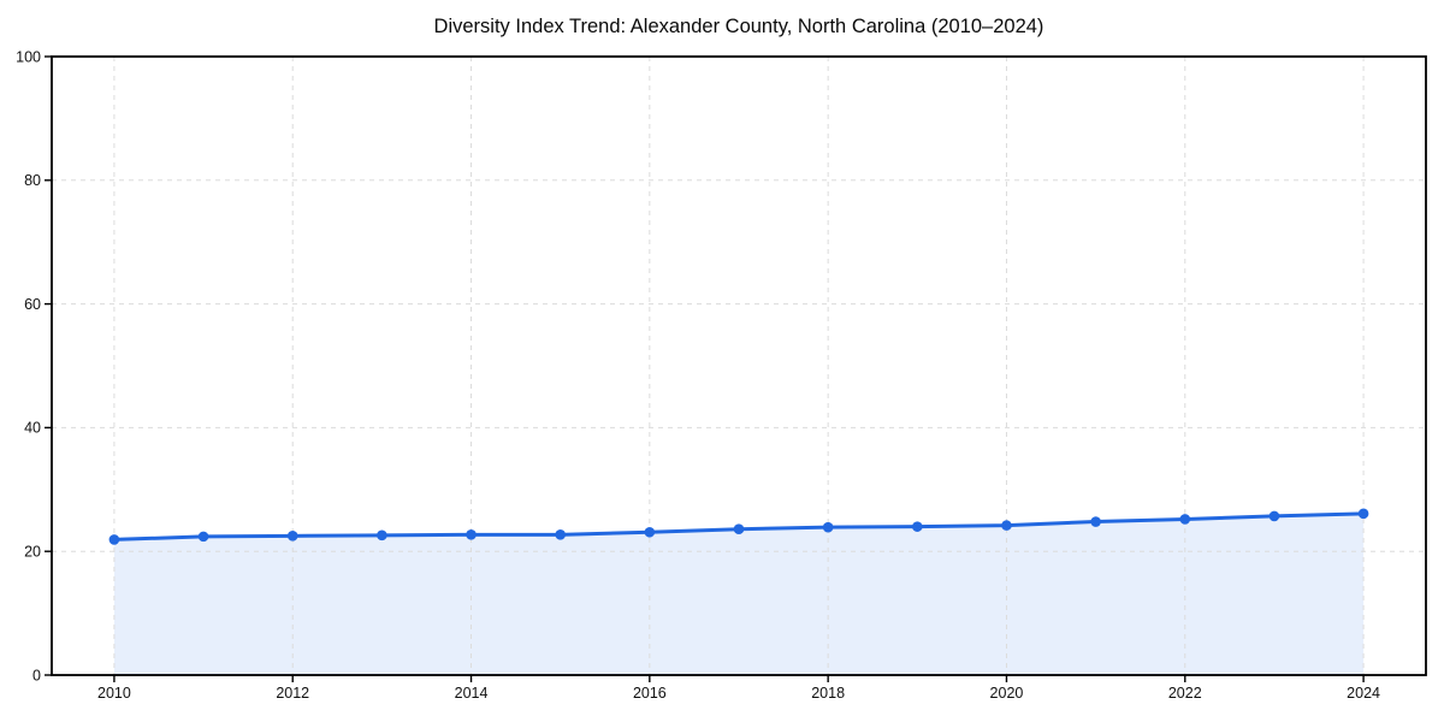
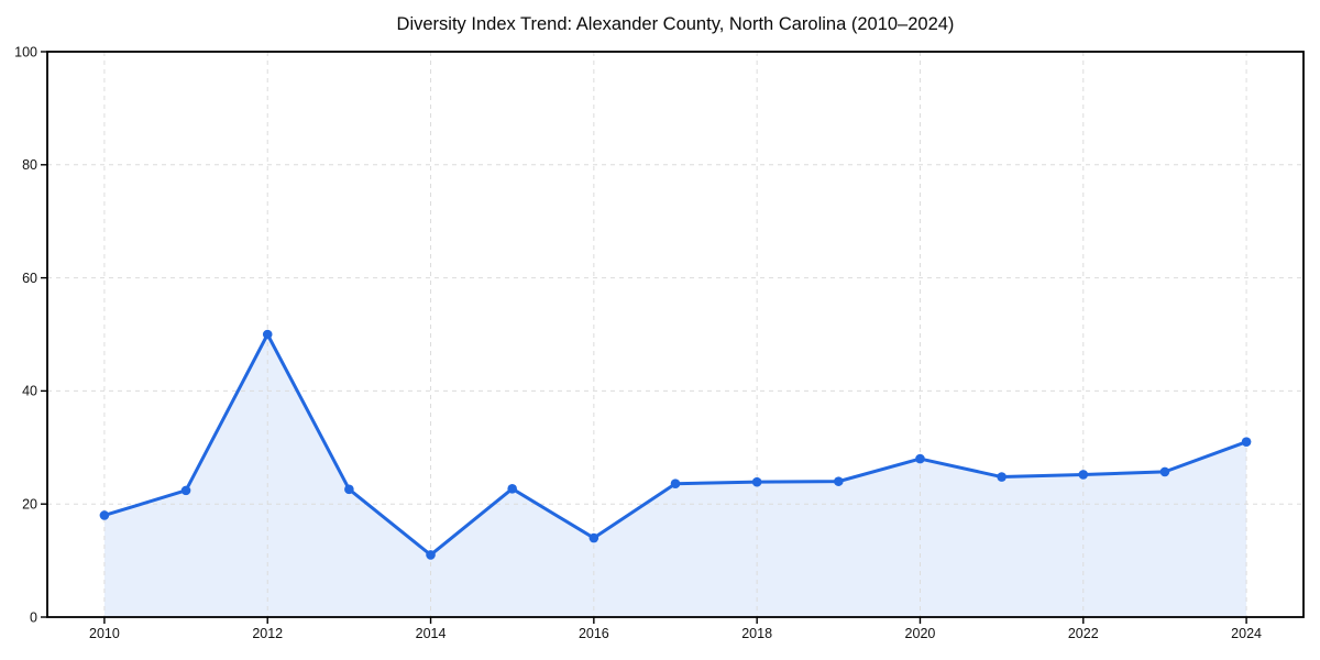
2010: 22 -> 18
2012: 22 -> 50
2014: 23 -> 11
2016: 23 -> 14
2020: 24 -> 28
2024: 26 -> 31
